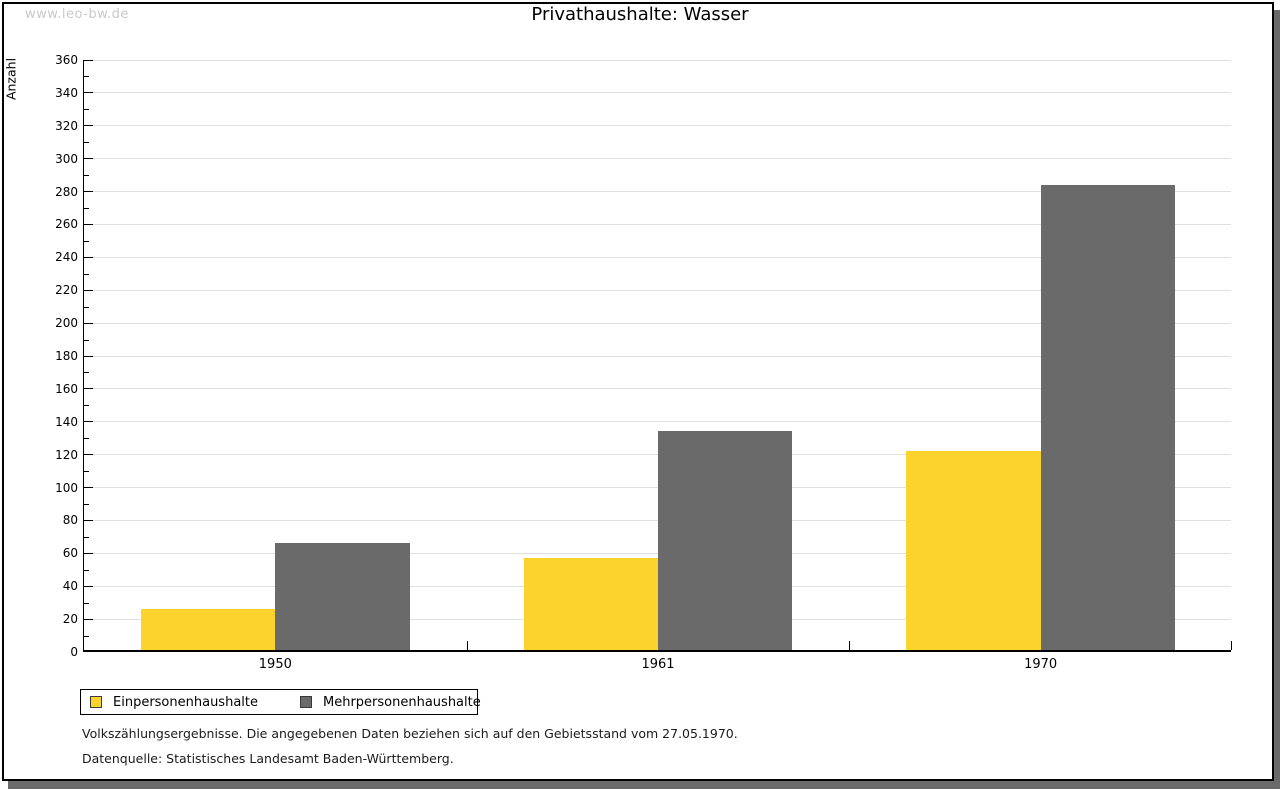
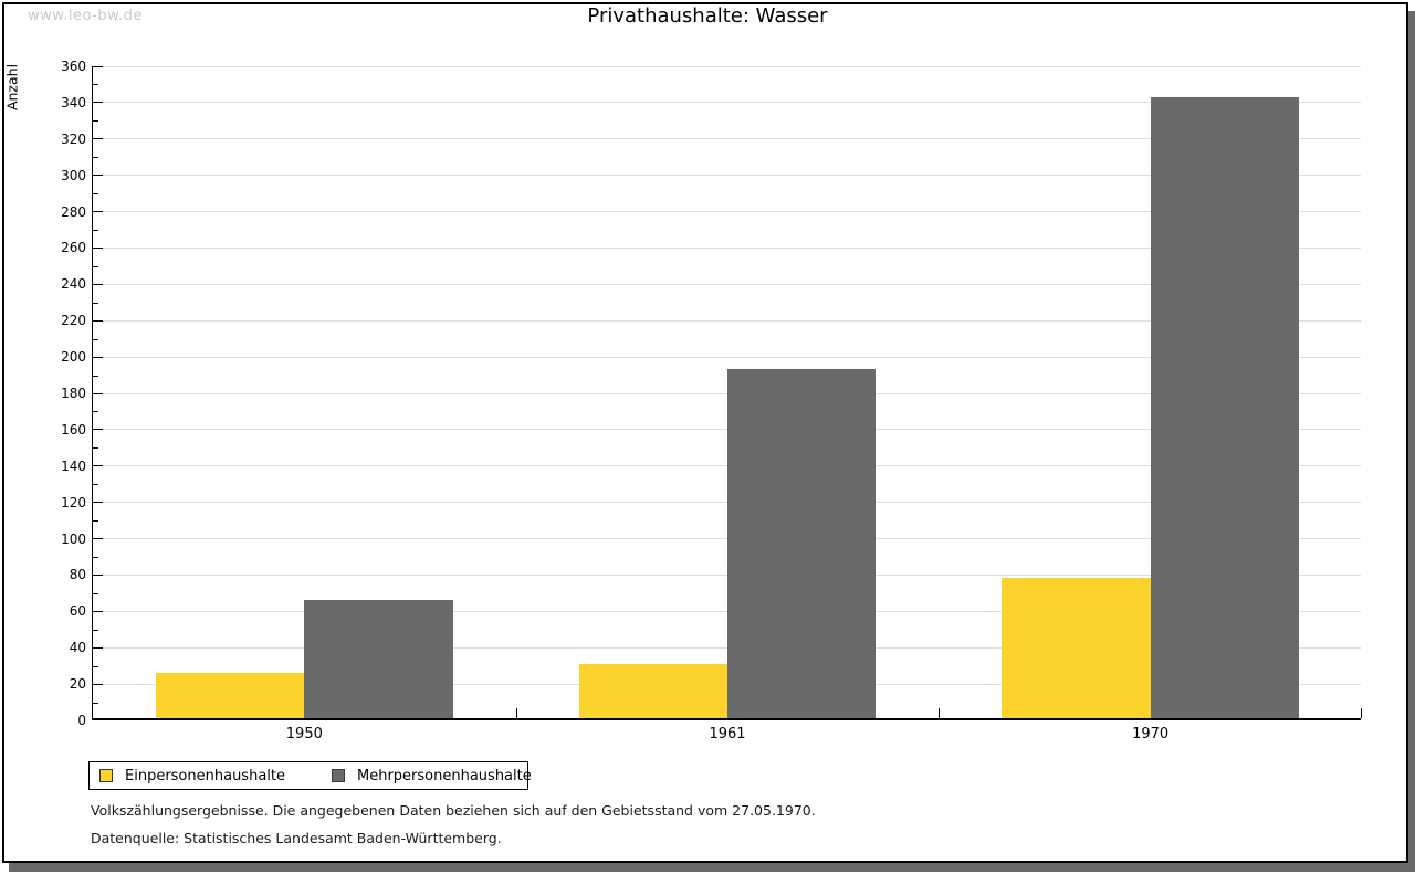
Einpersonenhaushalte/1961: 56 -> 30
Mehrpersonenhaushalte/1961: 133 -> 192
Einpersonenhaushalte/1970: 121 -> 77
Mehrpersonenhaushalte/1970: 283 -> 342
